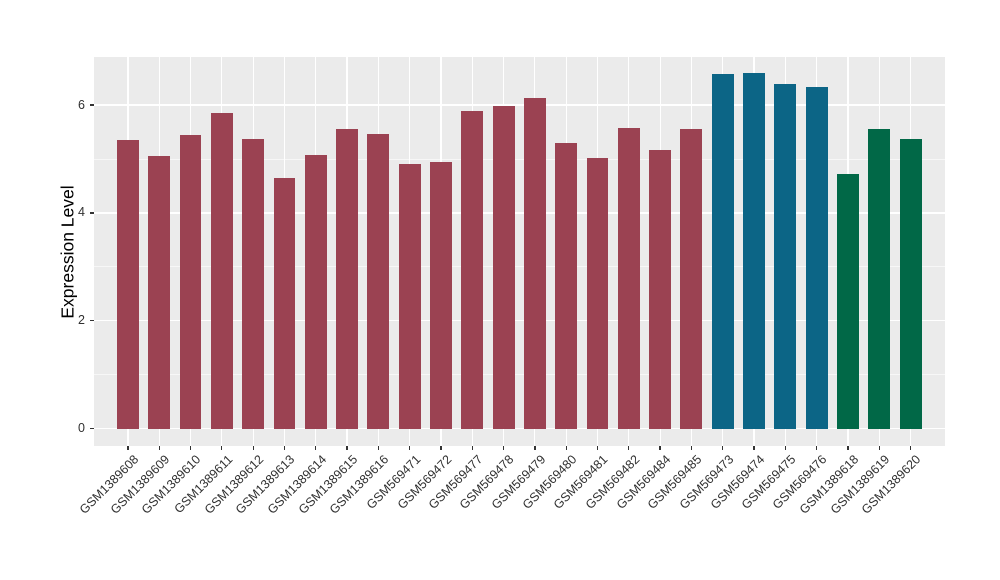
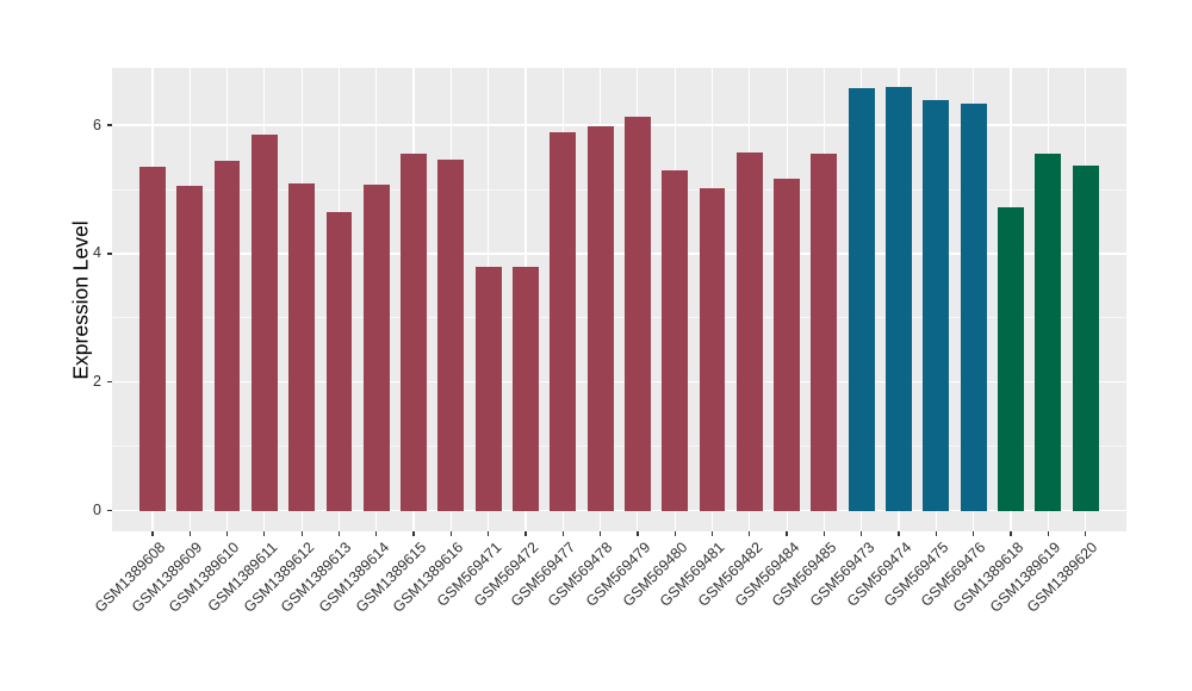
GSM1389612: 5.4 -> 5.1
GSM569471: 4.9 -> 3.8
GSM569472: 5.0 -> 3.8
